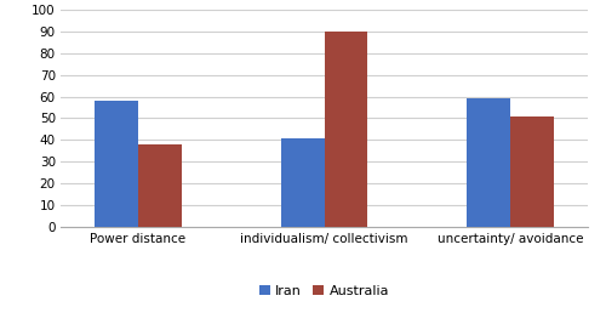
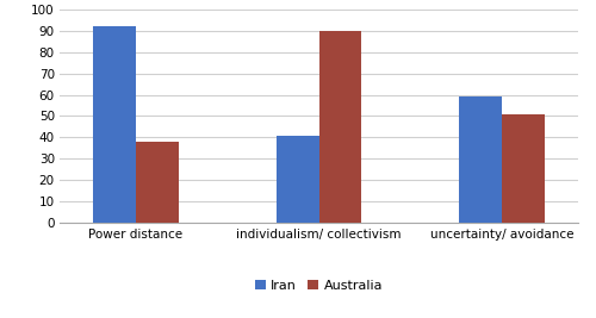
Iran/Power distance: 58 -> 92
